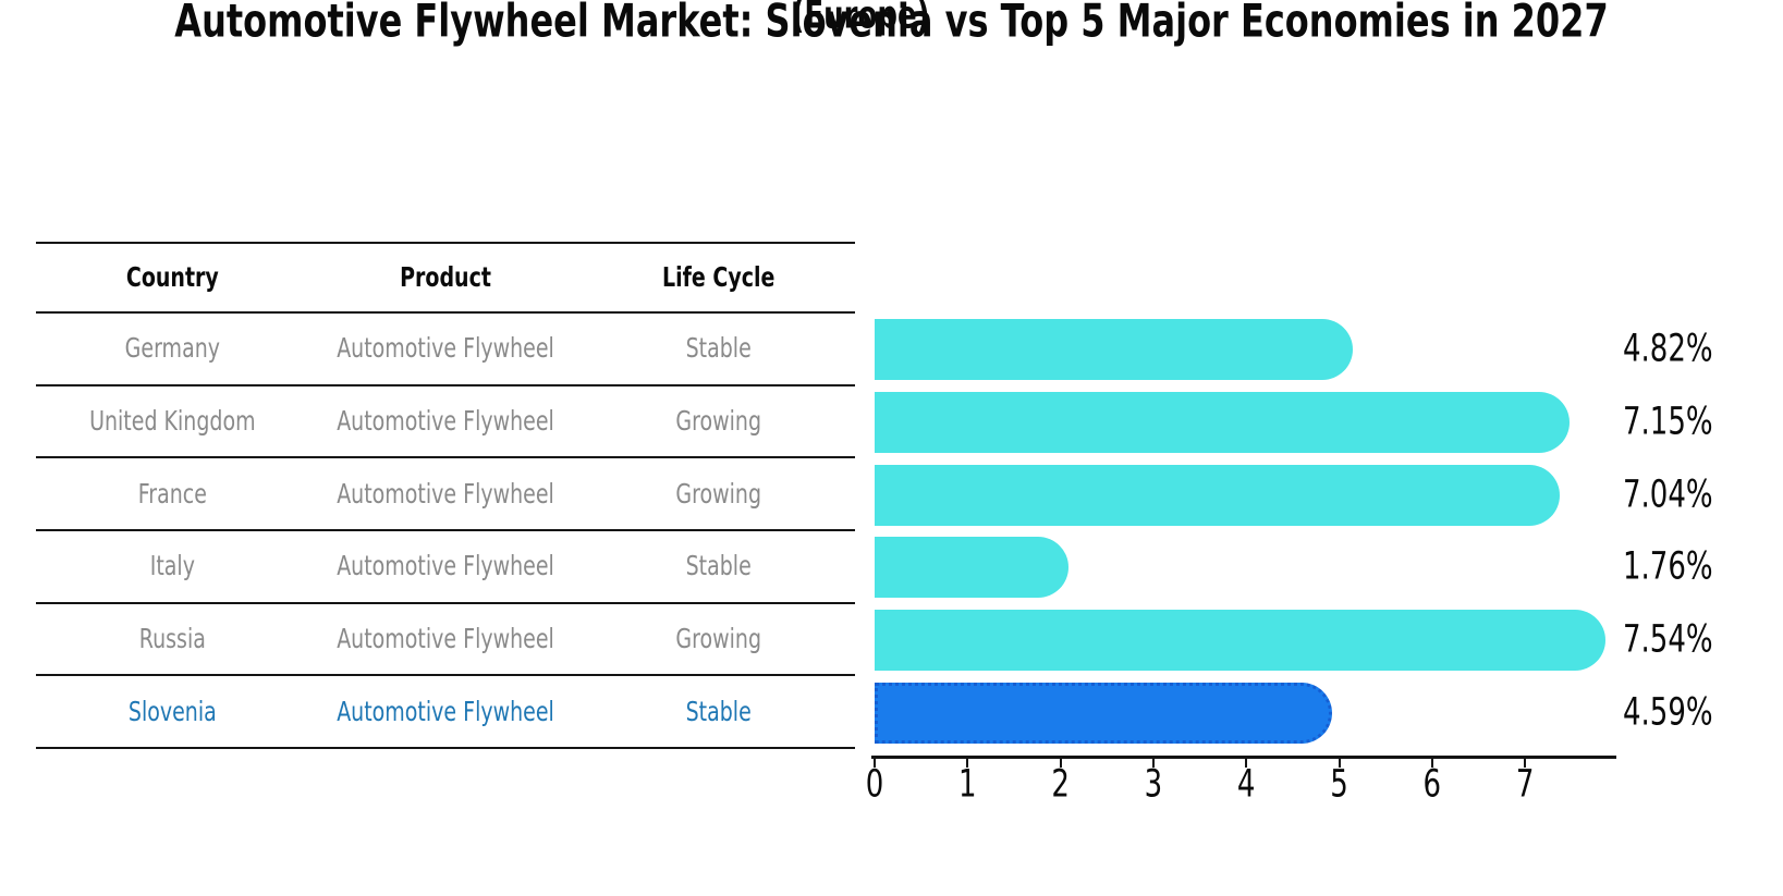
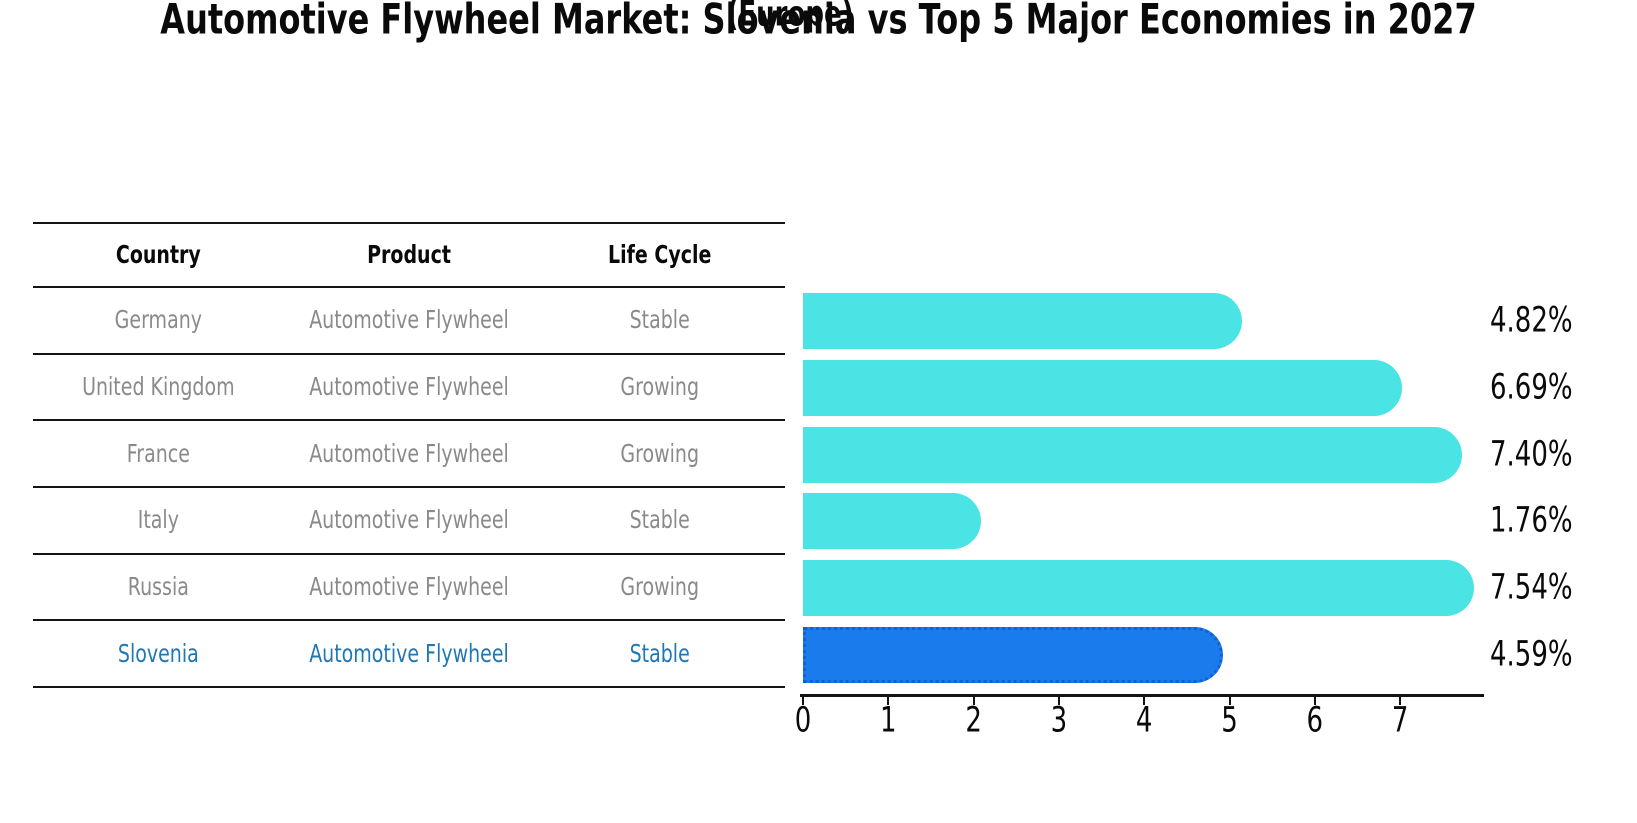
United Kingdom: 7.15% -> 6.69%
France: 7.04% -> 7.40%
